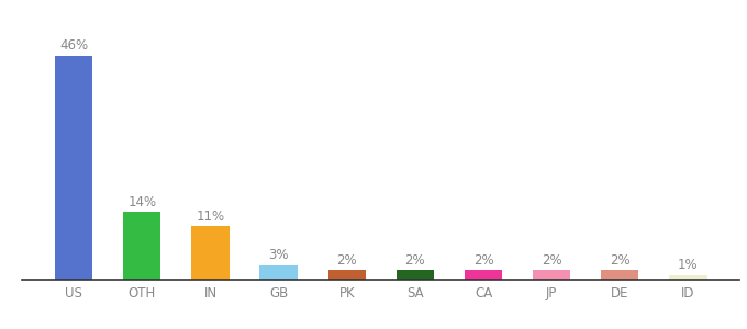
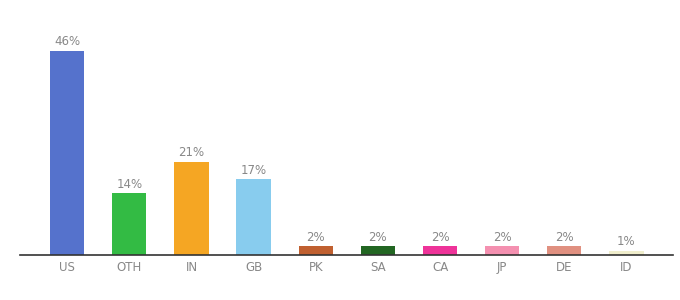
IN: 11% -> 21%
GB: 3% -> 17%
